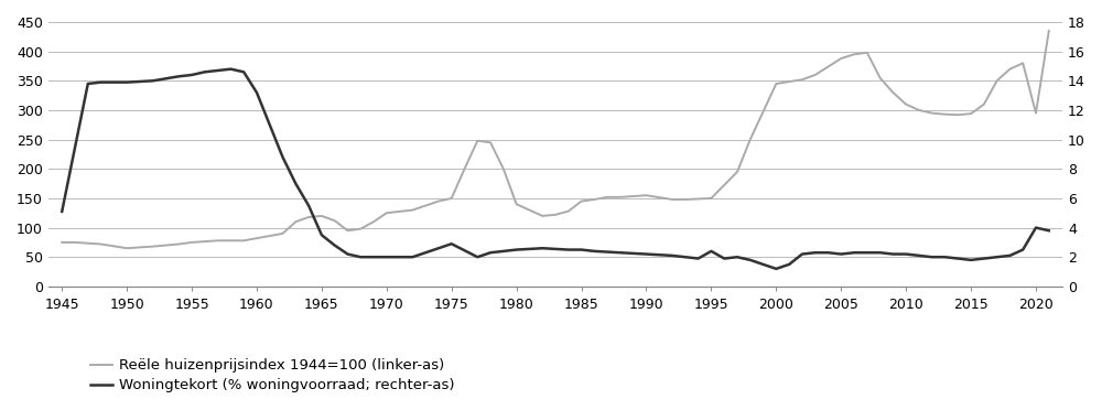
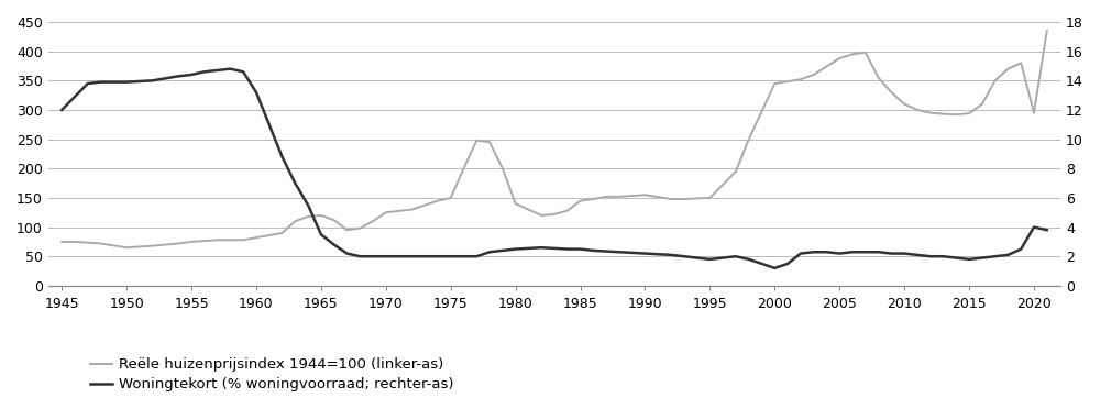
Woningtekort (% woningvoorraad; rechter-as)/1945: 5.1 -> 12.0
Woningtekort (% woningvoorraad; rechter-as)/1975: 2.9 -> 2.0
Woningtekort (% woningvoorraad; rechter-as)/1995: 2.4 -> 1.8
